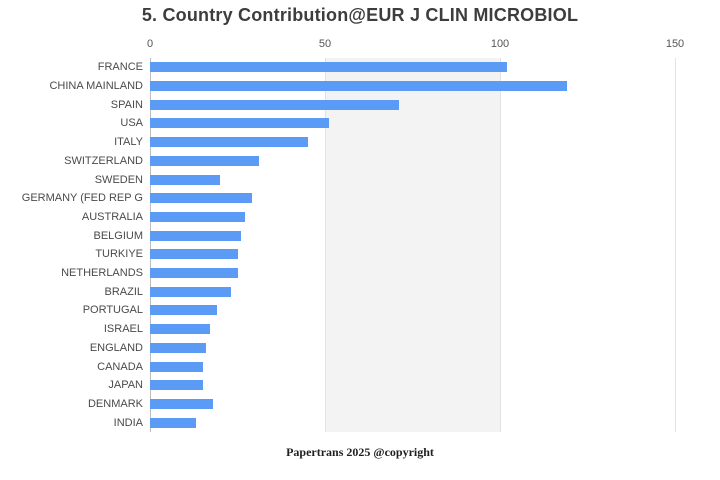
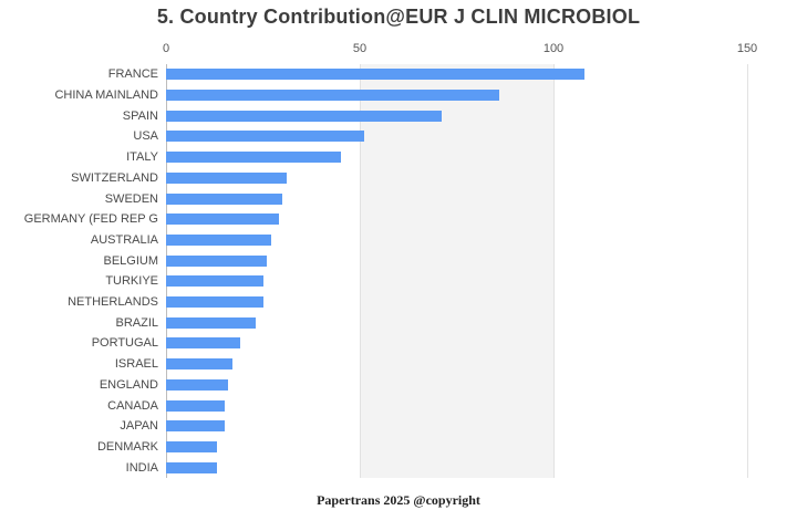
FRANCE: 102 -> 108
CHINA MAINLAND: 119 -> 86
SWEDEN: 20 -> 30
DENMARK: 18 -> 13
